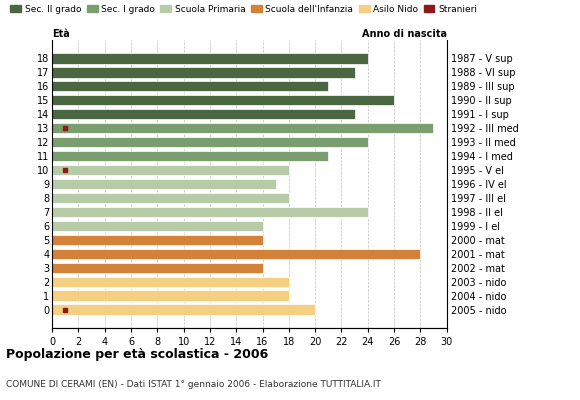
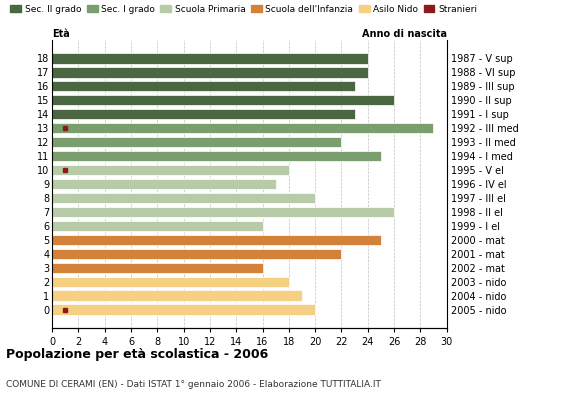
17: 23 -> 24
16: 21 -> 23
12: 24 -> 22
11: 21 -> 25
8: 18 -> 20
7: 24 -> 26
5: 16 -> 25
4: 28 -> 22
1: 18 -> 19
